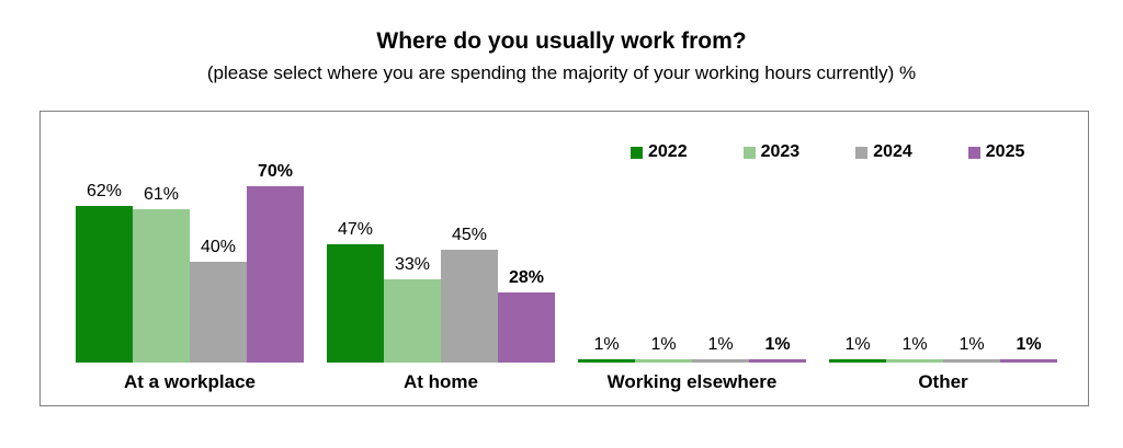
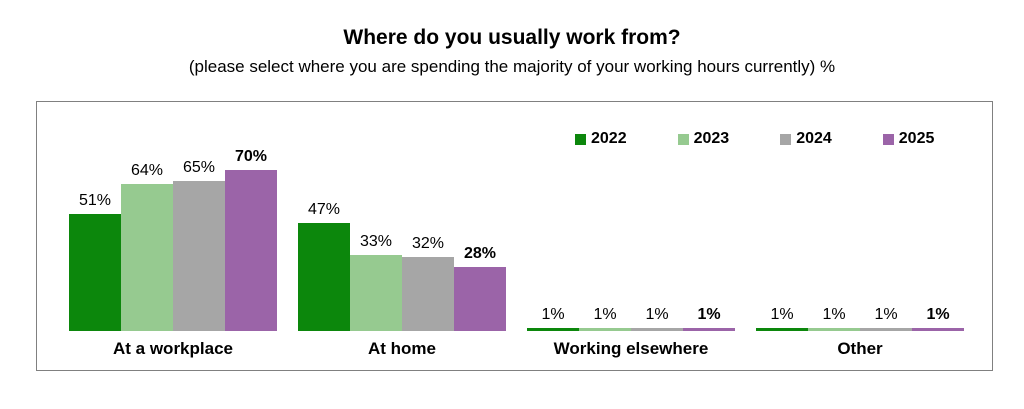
2022/At a workplace: 62% -> 51%
2023/At a workplace: 61% -> 64%
2024/At a workplace: 40% -> 65%
2024/At home: 45% -> 32%
